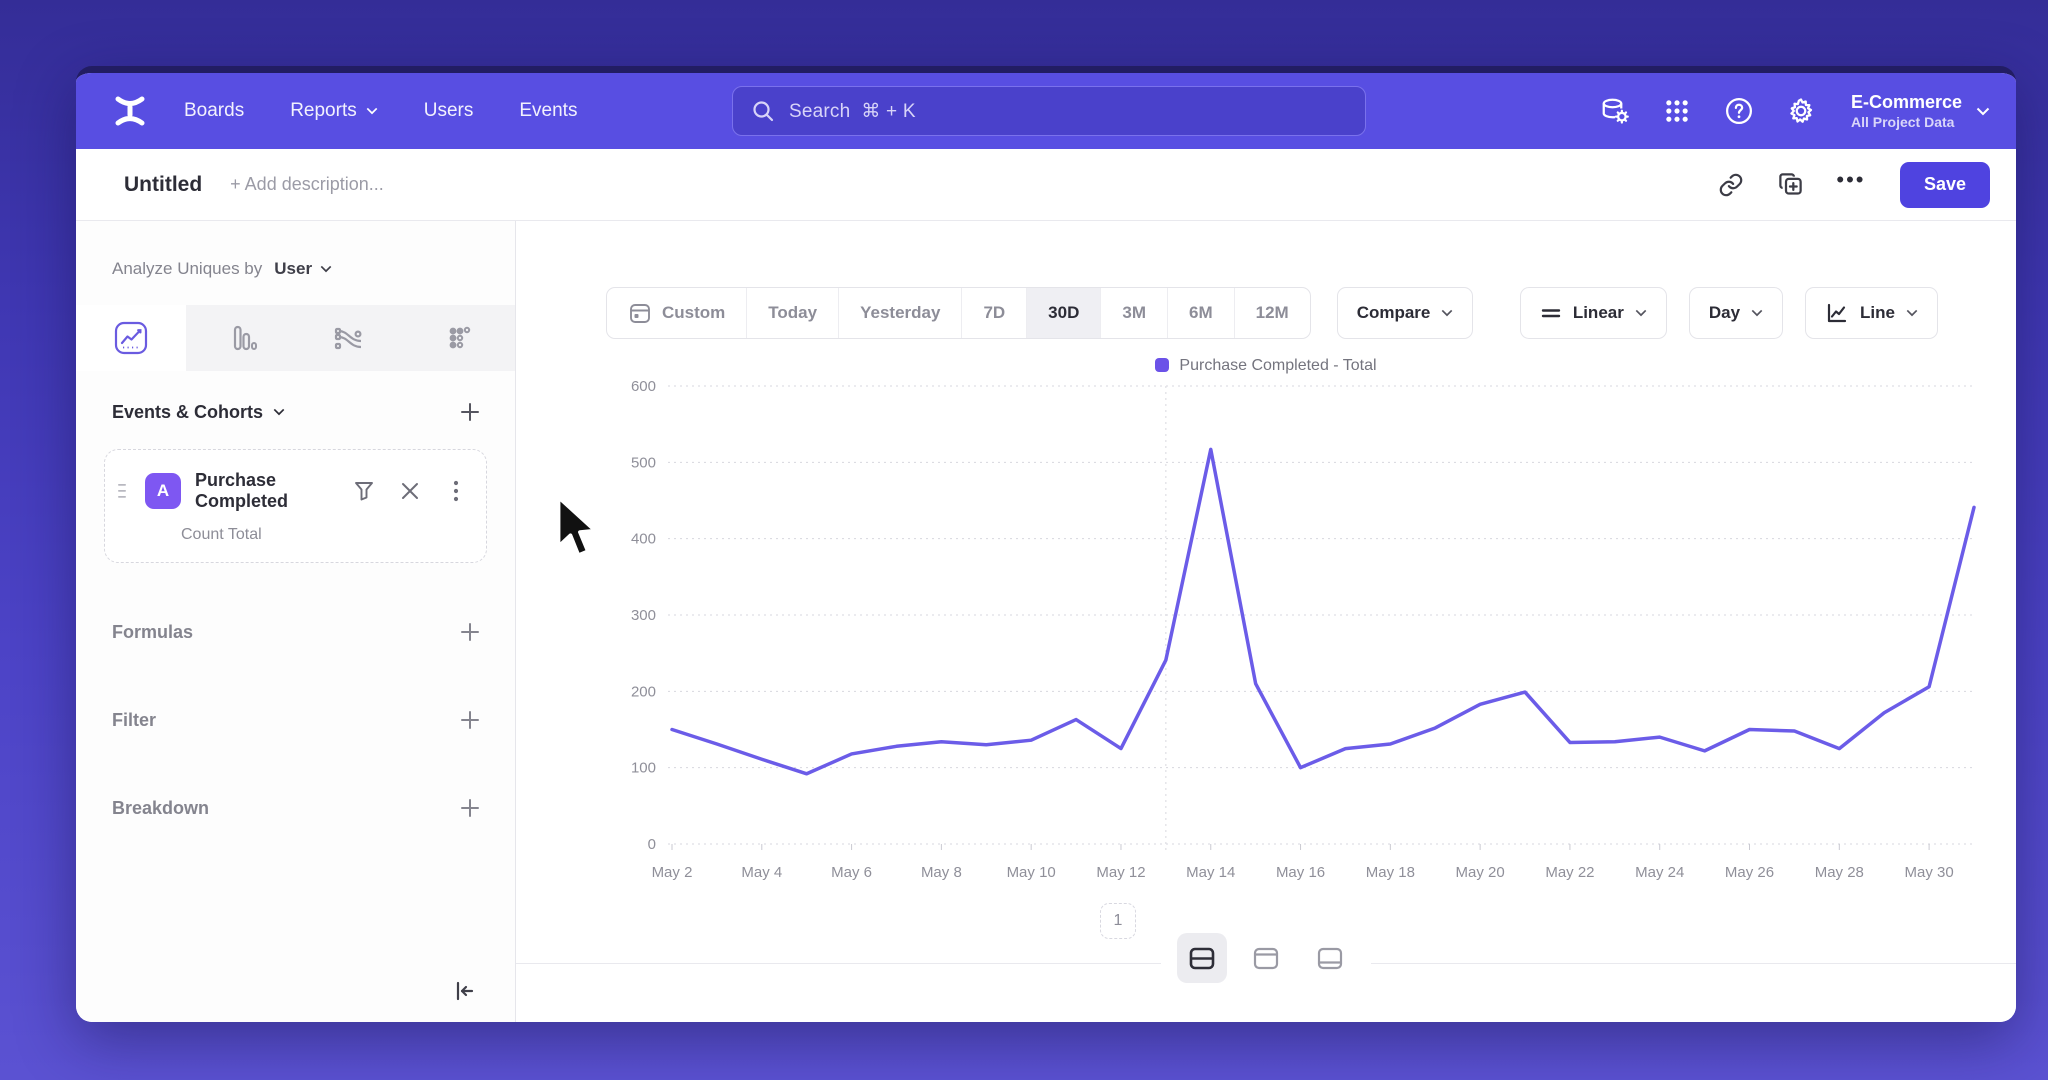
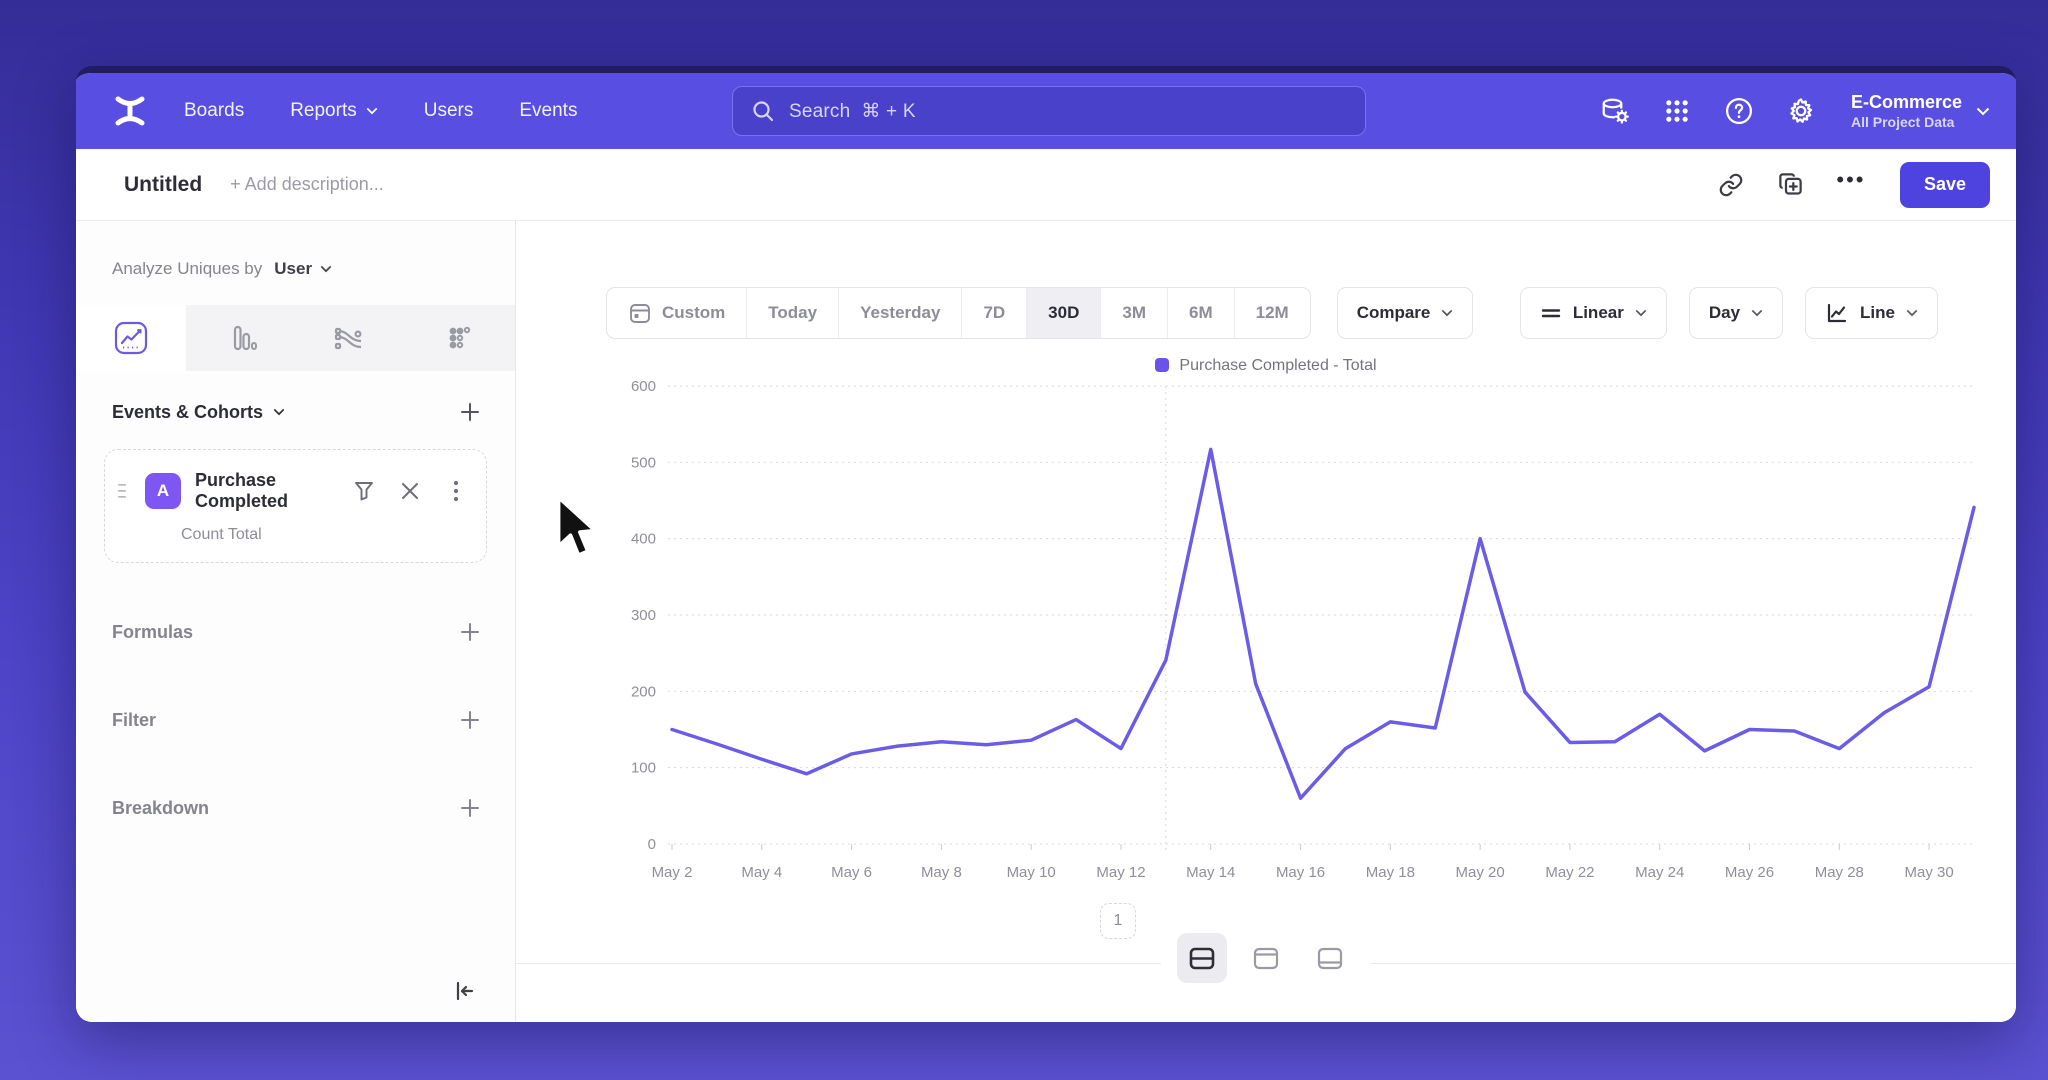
May 16: 100 -> 60
May 18: 130 -> 160
May 20: 180 -> 400
May 24: 140 -> 170
